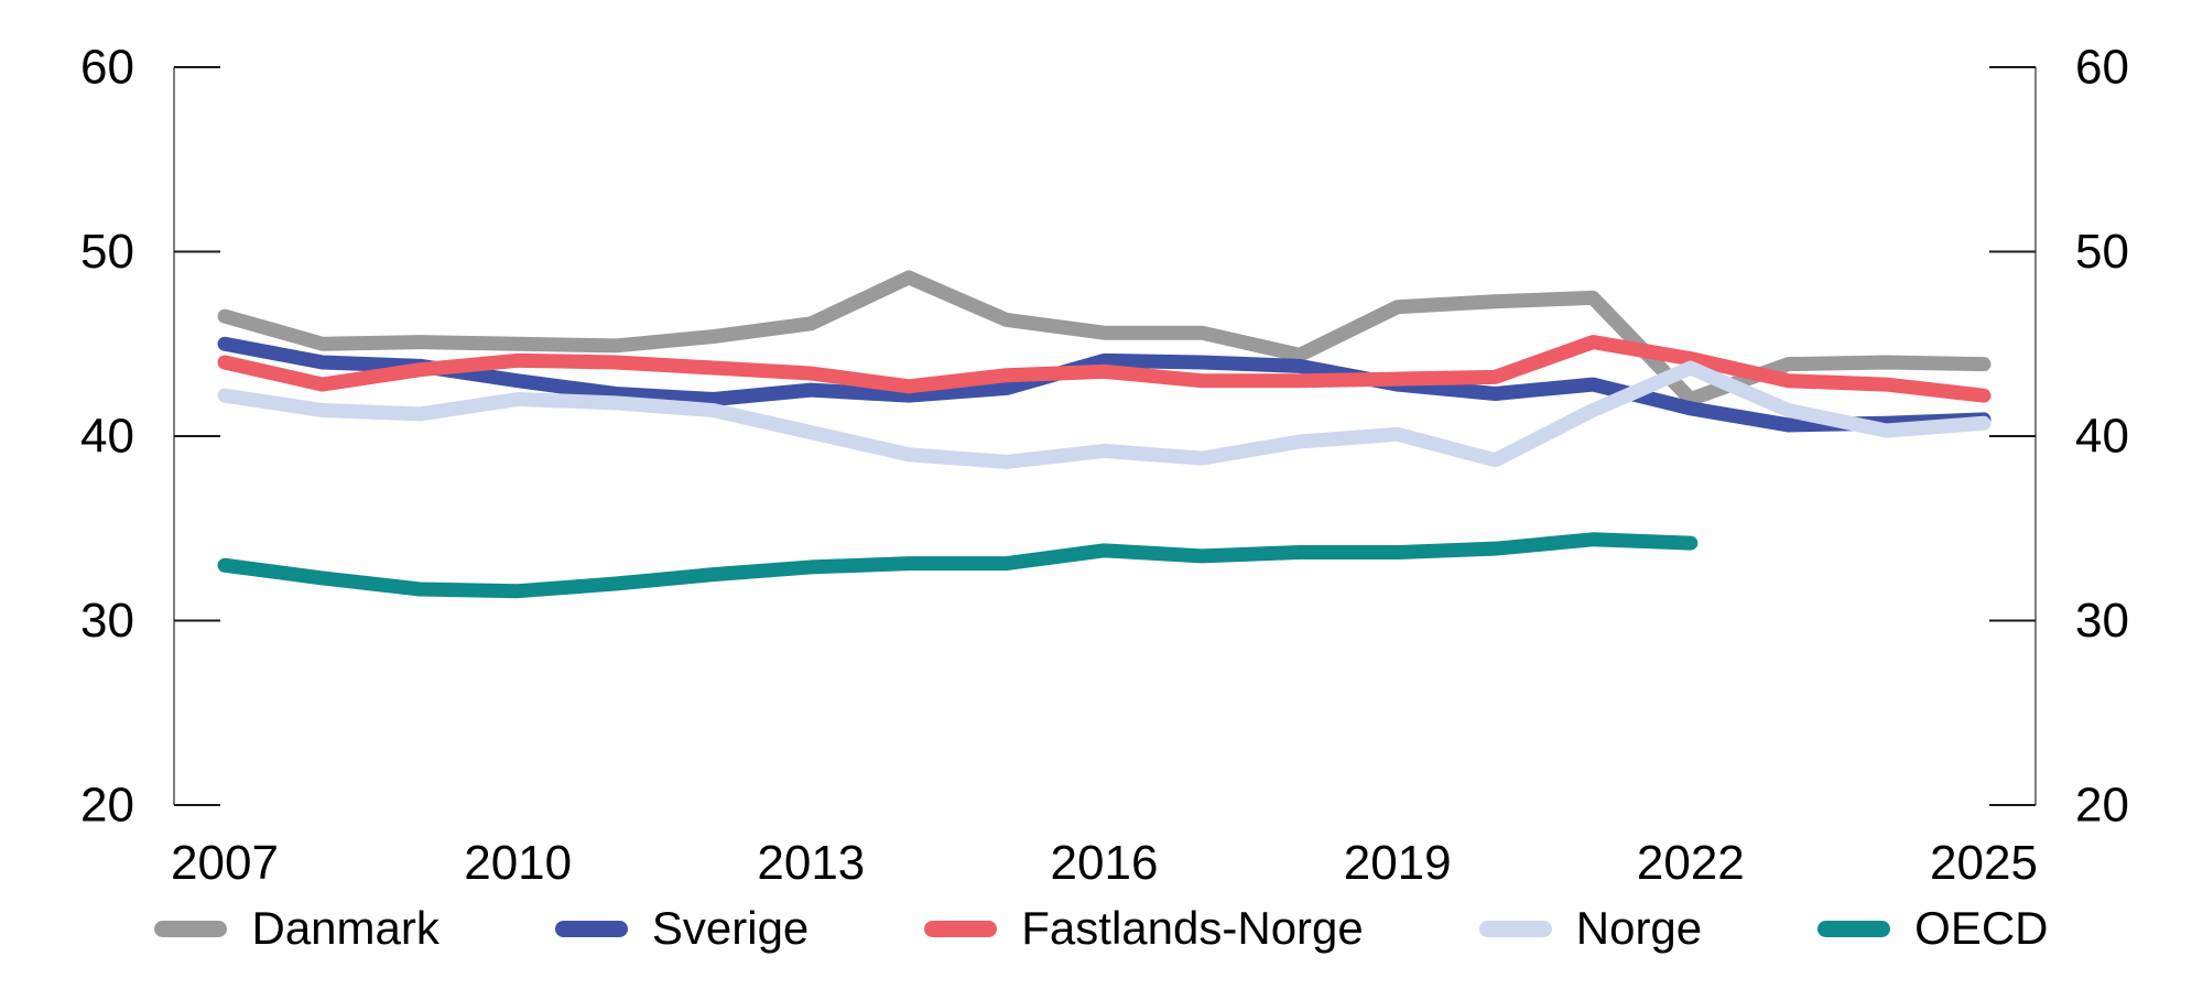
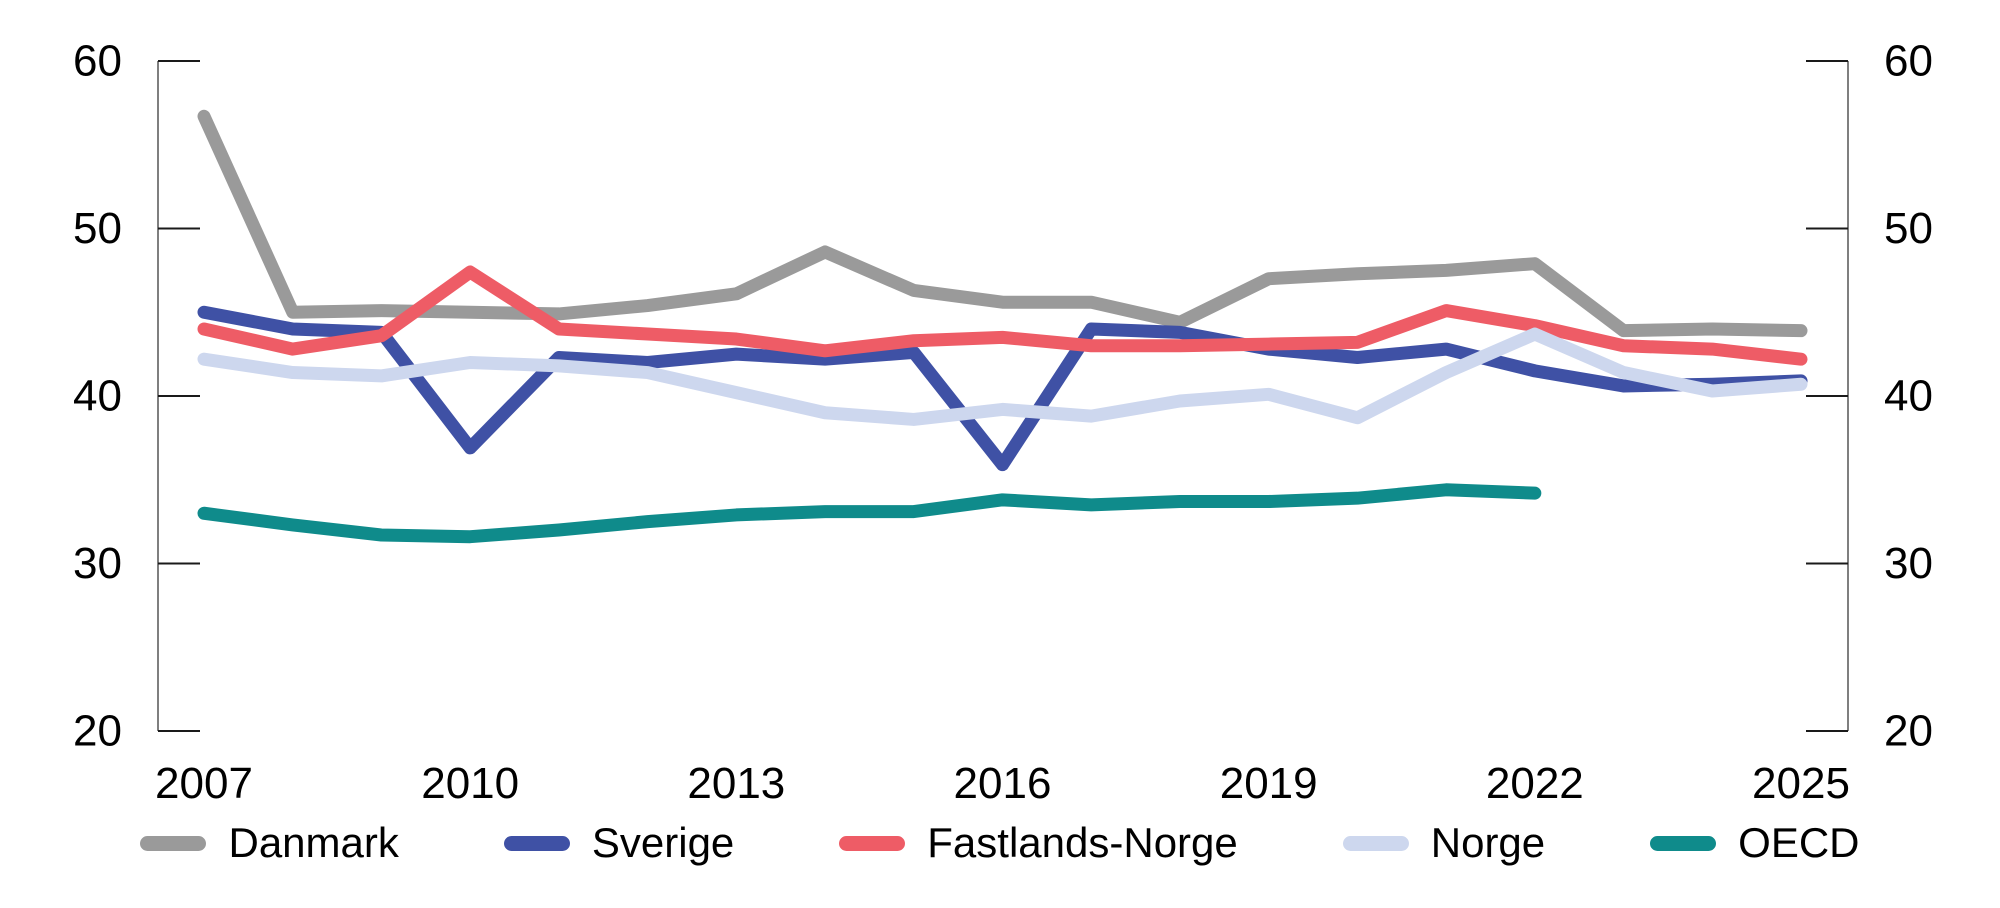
Danmark/2007: 46.5 -> 56.7
Sverige/2010: 43.0 -> 36.9
Fastlands-Norge/2010: 44.1 -> 47.4
Sverige/2016: 44.1 -> 35.9
Danmark/2022: 42.0 -> 47.9
